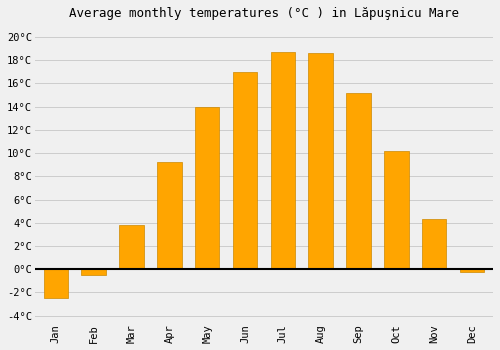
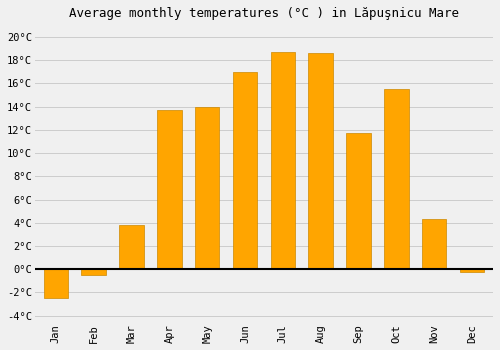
Apr: 9.2°C -> 13.7°C
Sep: 15.2°C -> 11.7°C
Oct: 10.2°C -> 15.5°C
